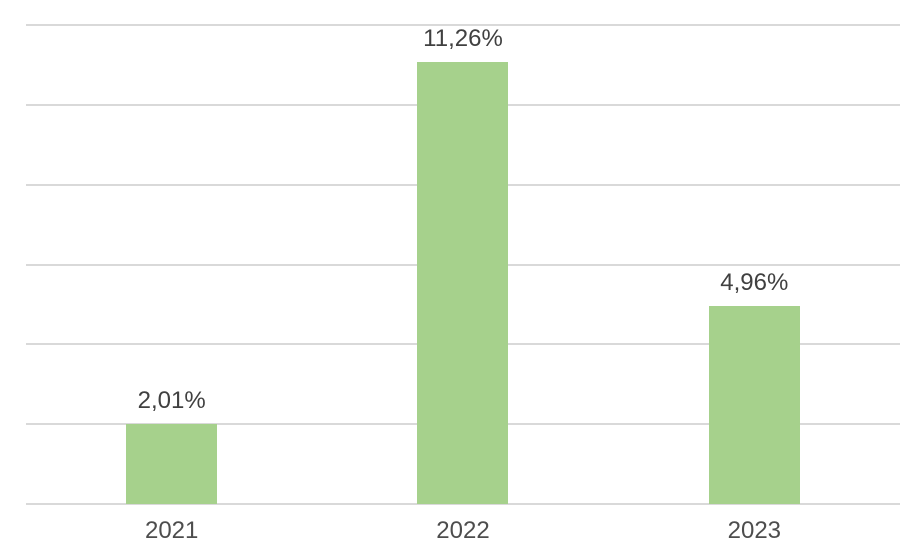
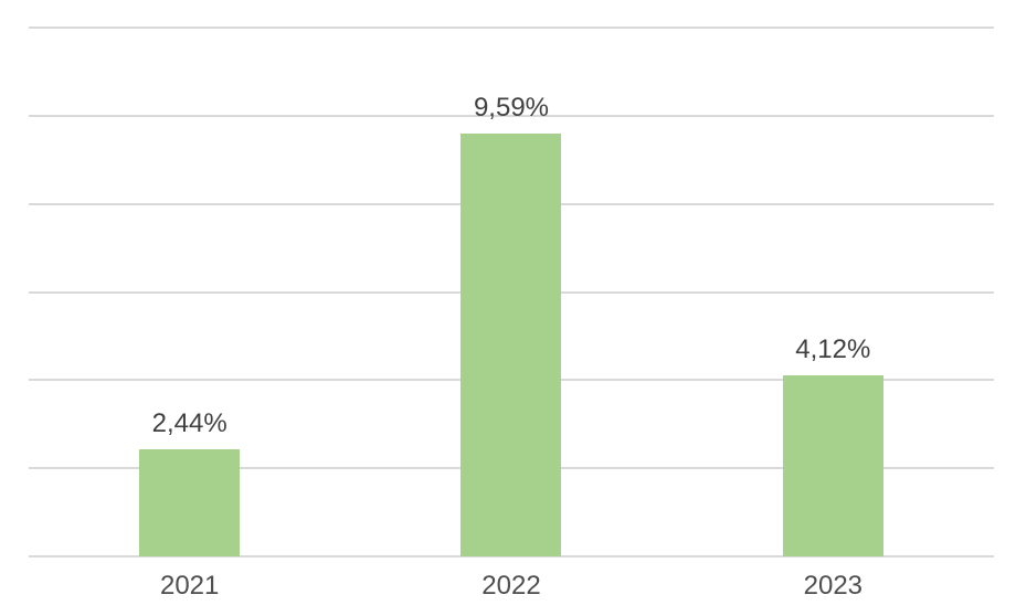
2021: 2,01% -> 2,44%
2022: 11,26% -> 9,59%
2023: 4,96% -> 4,12%
